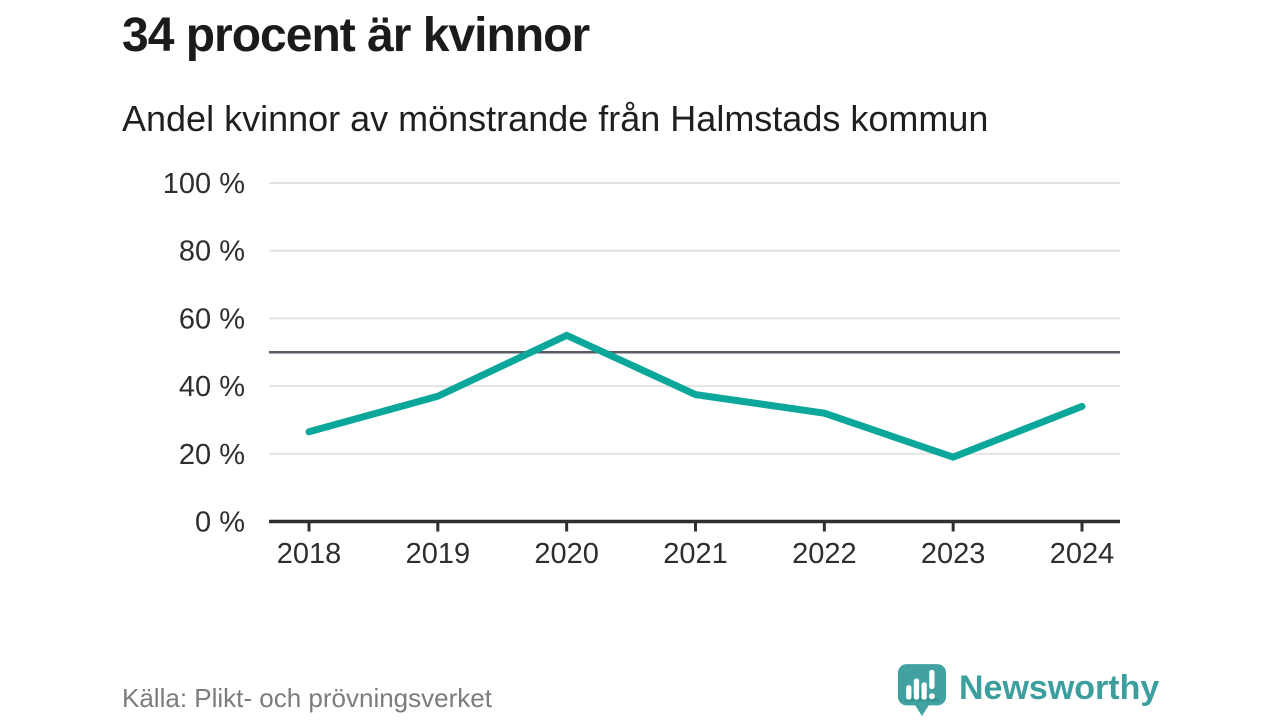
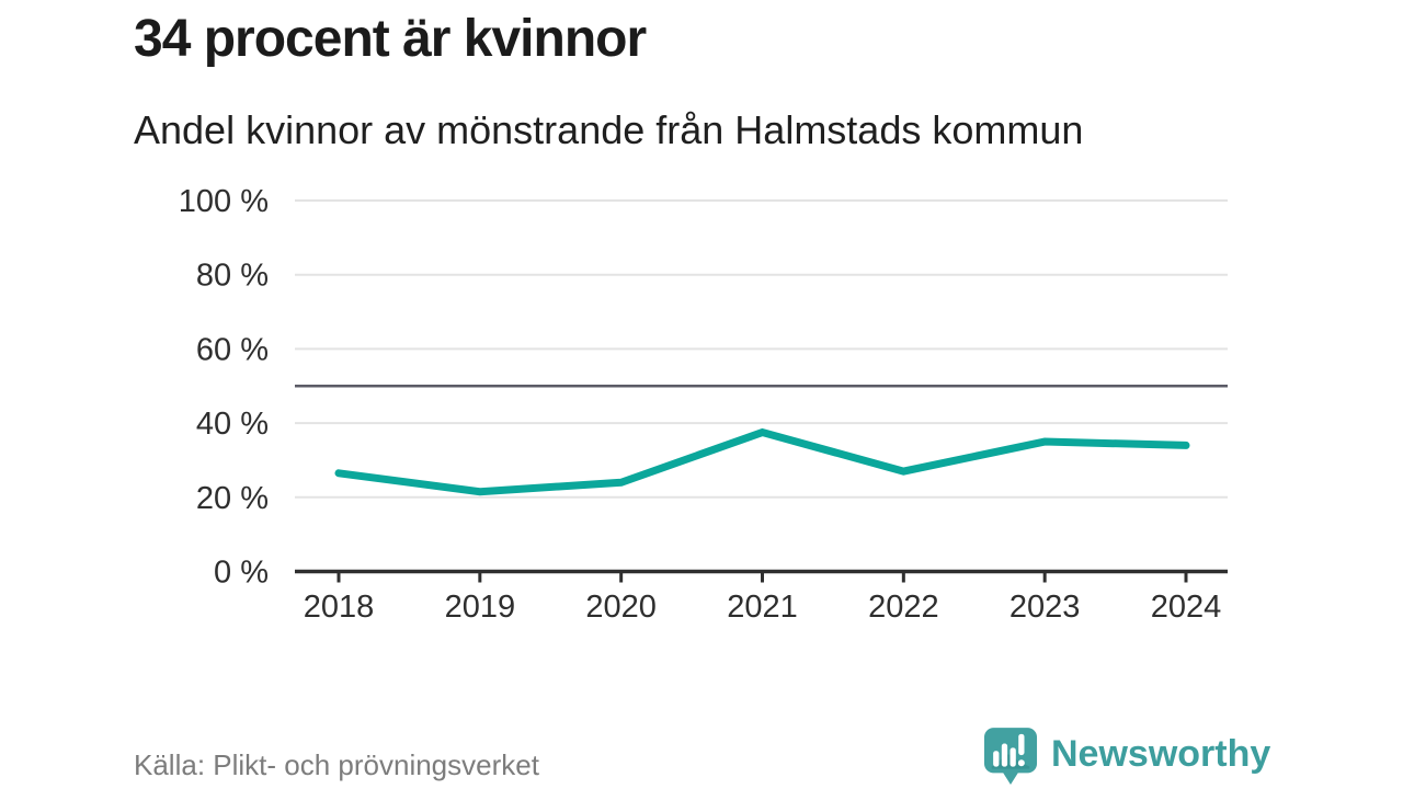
2019: 37% -> 22%
2020: 55% -> 24%
2022: 32% -> 27%
2023: 19% -> 35%
